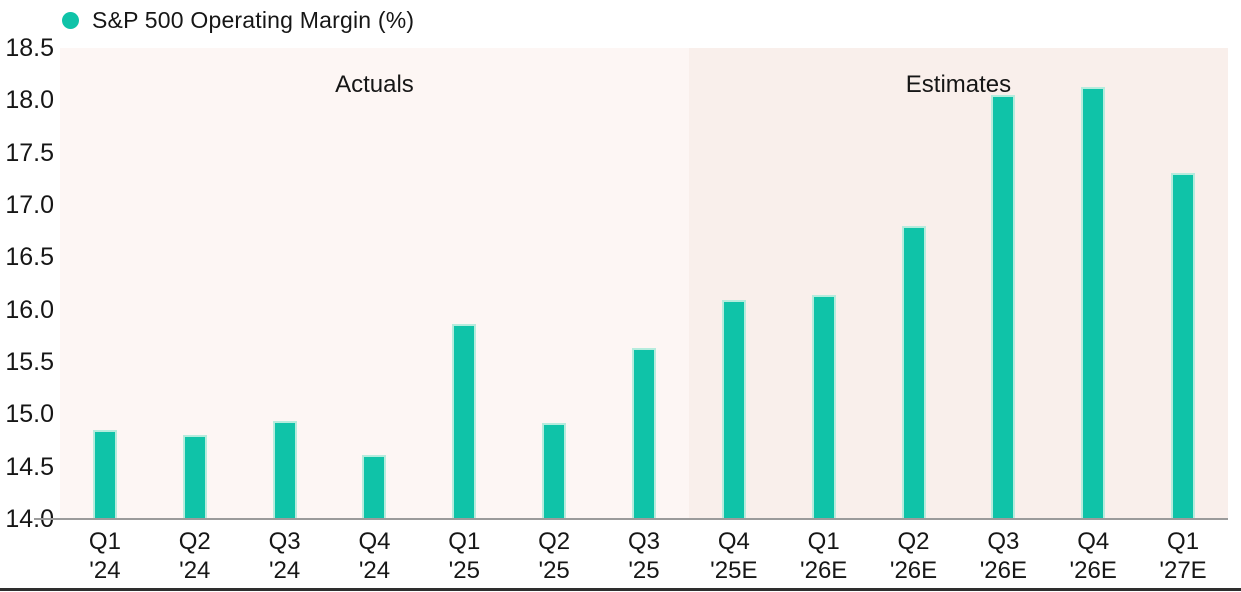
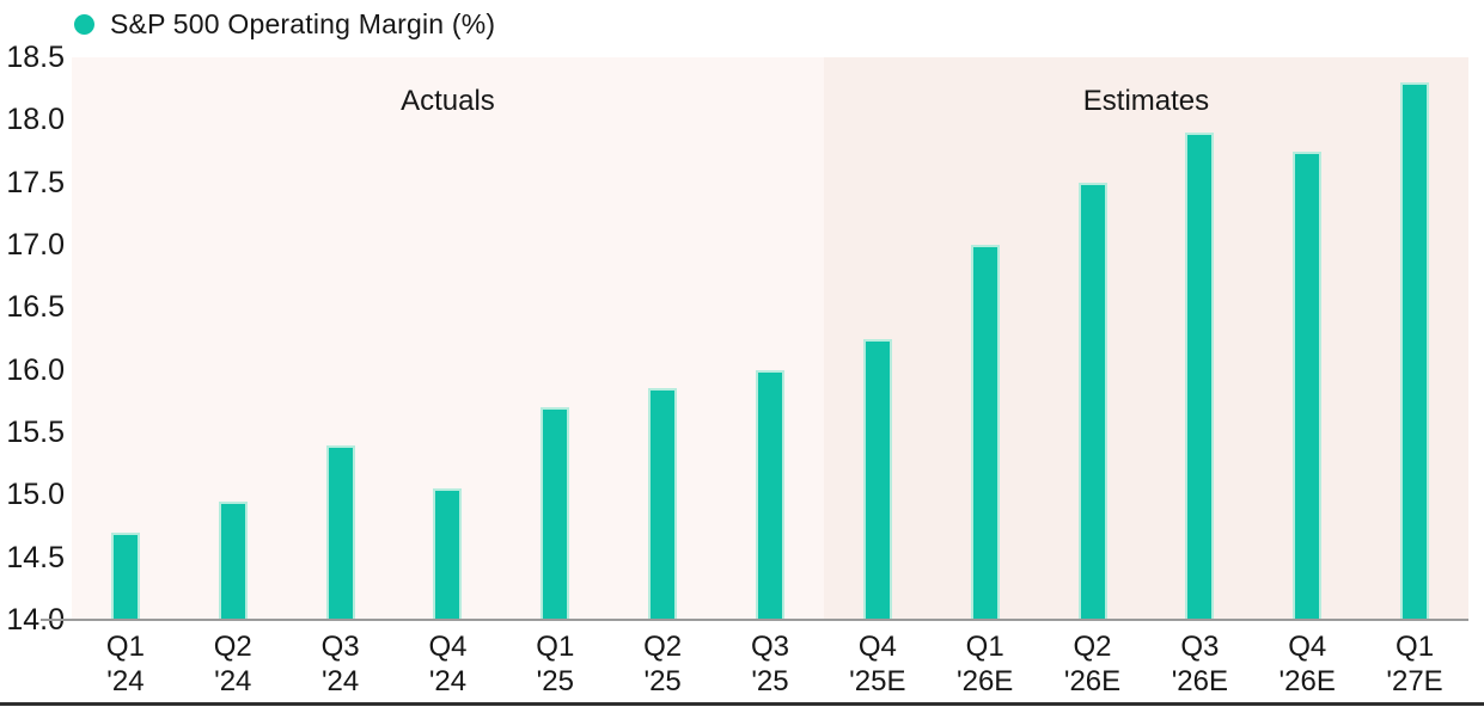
Q1 '24: 14.85 -> 14.70
Q2 '24: 14.80 -> 14.95
Q3 '24: 14.94 -> 15.40
Q4 '24: 14.61 -> 15.05
Q1 '25: 15.86 -> 15.70
Q2 '25: 14.92 -> 15.85
Q3 '25: 15.63 -> 16.00
Q4 '25E: 16.09 -> 16.25
Q1 '26E: 16.14 -> 17.00
Q2 '26E: 16.80 -> 17.50
Q3 '26E: 18.05 -> 17.90
Q4 '26E: 18.13 -> 17.75
Q1 '27E: 17.31 -> 18.30
